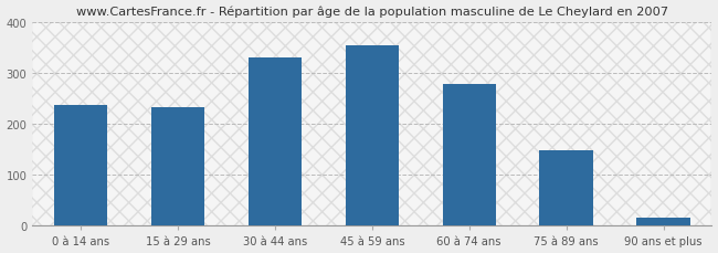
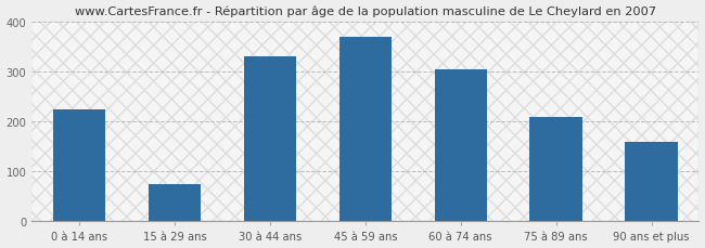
0 à 14 ans: 237 -> 225
15 à 29 ans: 234 -> 75
45 à 59 ans: 355 -> 370
60 à 74 ans: 278 -> 305
75 à 89 ans: 149 -> 210
90 ans et plus: 17 -> 160
